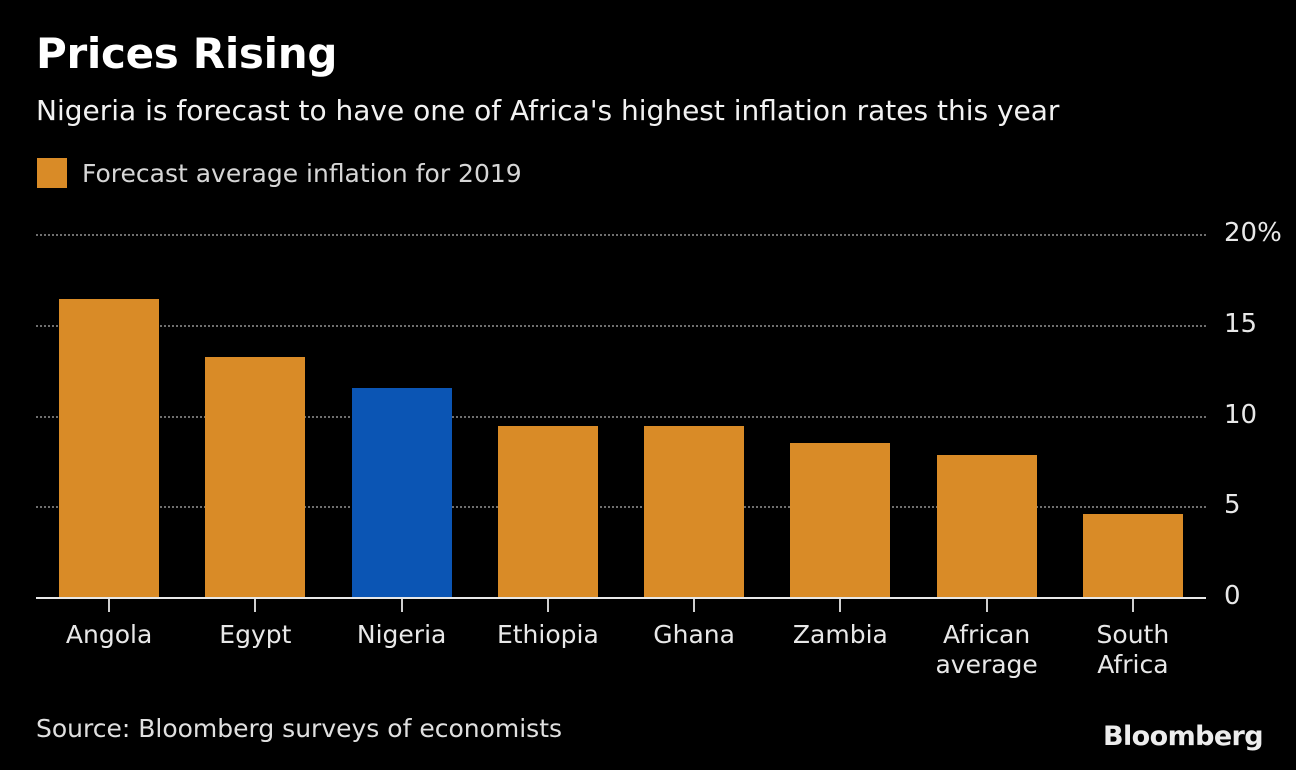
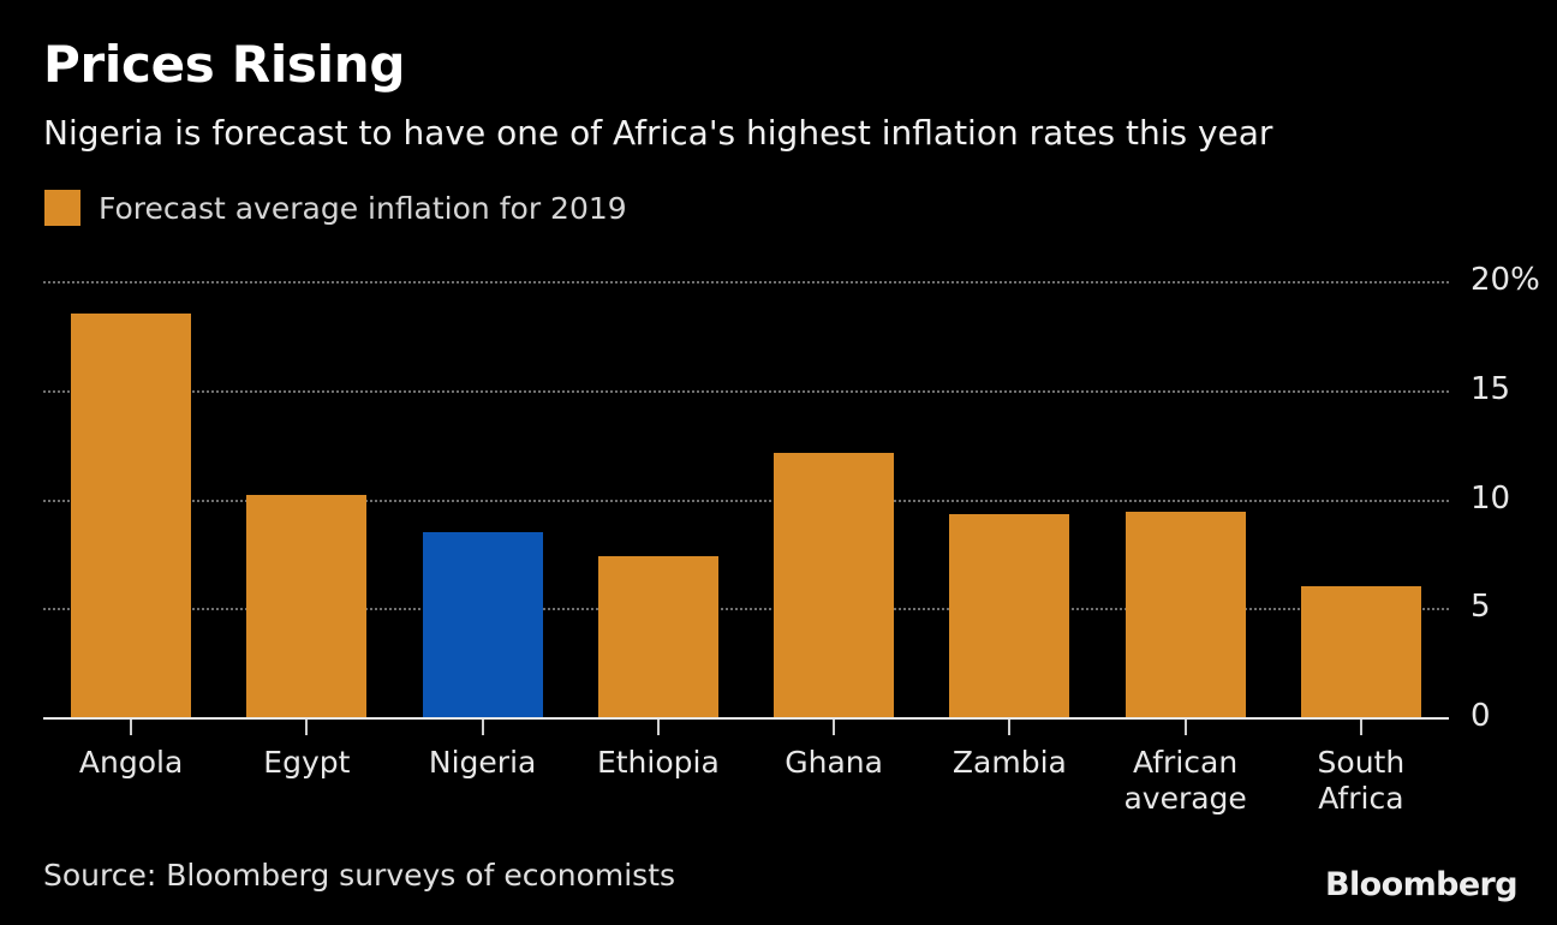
Angola: 16.4% -> 18.5%
Egypt: 13.2% -> 10.2%
Nigeria: 11.5% -> 8.5%
Ethiopia: 9.4% -> 7.4%
Ghana: 9.4% -> 12.1%
Zambia: 8.5% -> 9.3%
African average: 7.8% -> 9.4%
South Africa: 4.6% -> 6.0%
